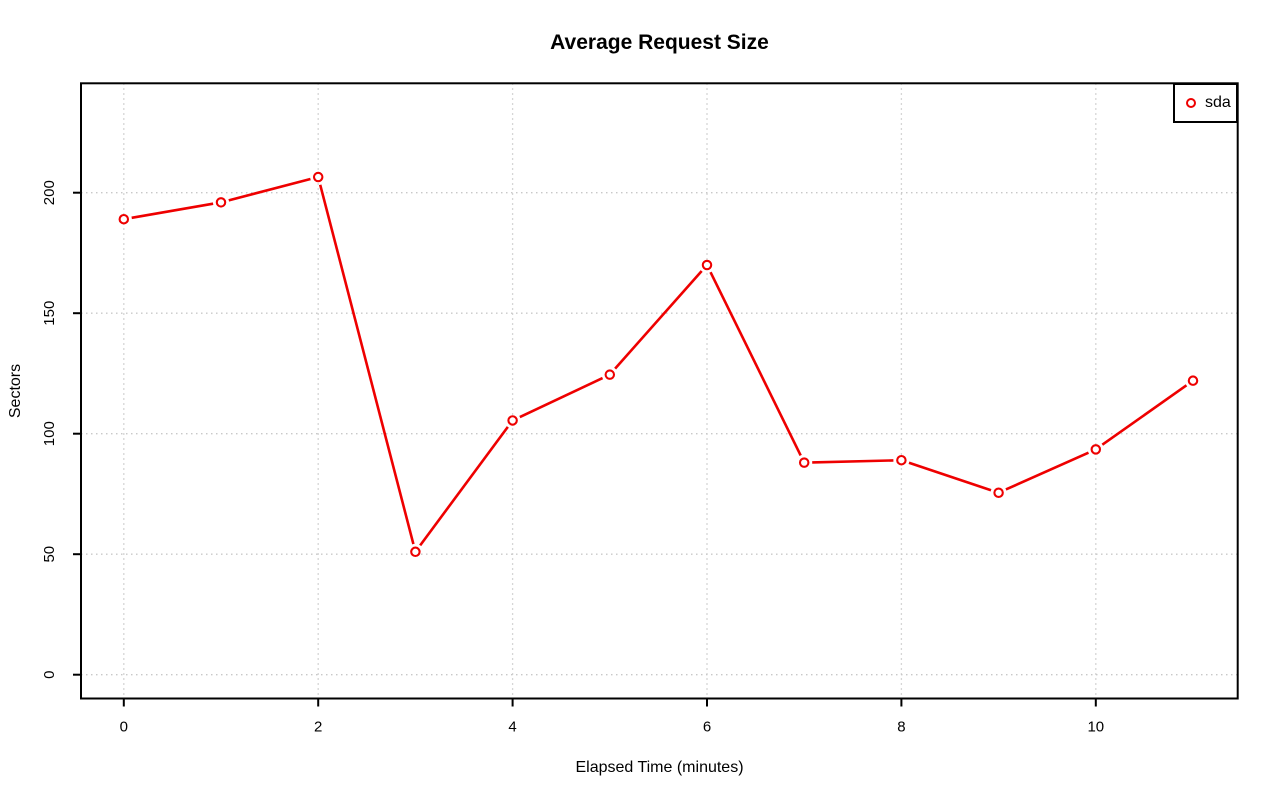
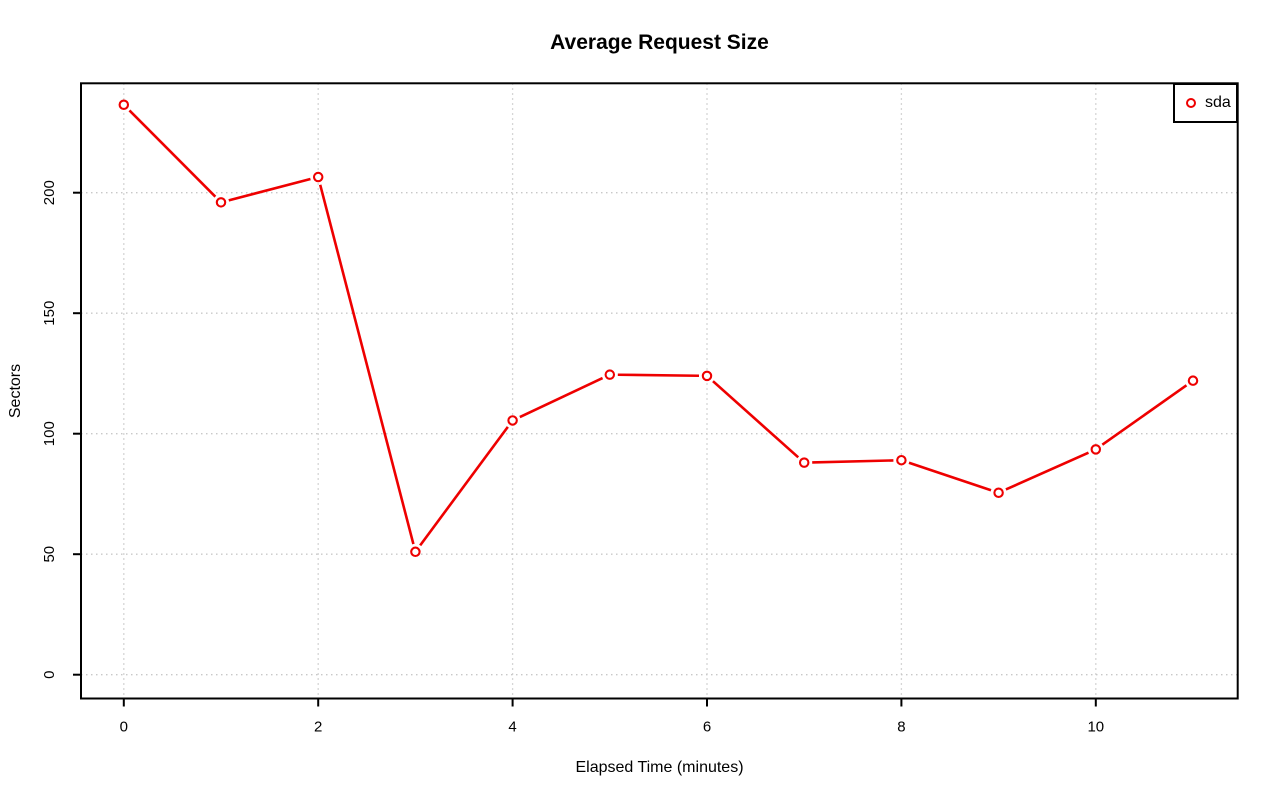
0: 189 -> 236
6: 170 -> 124
